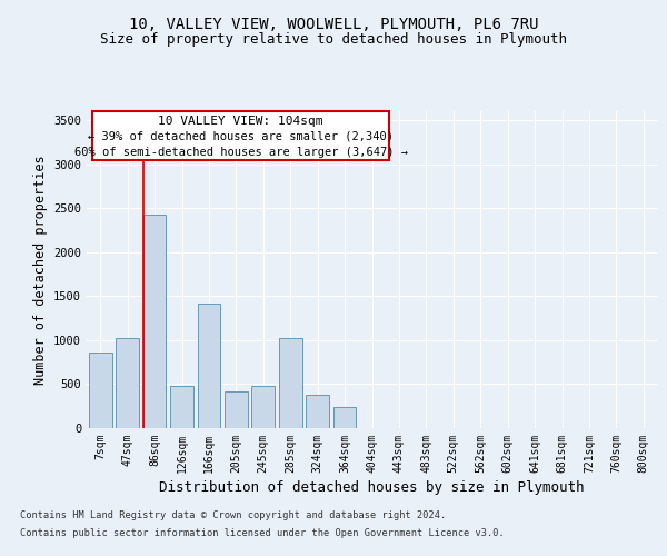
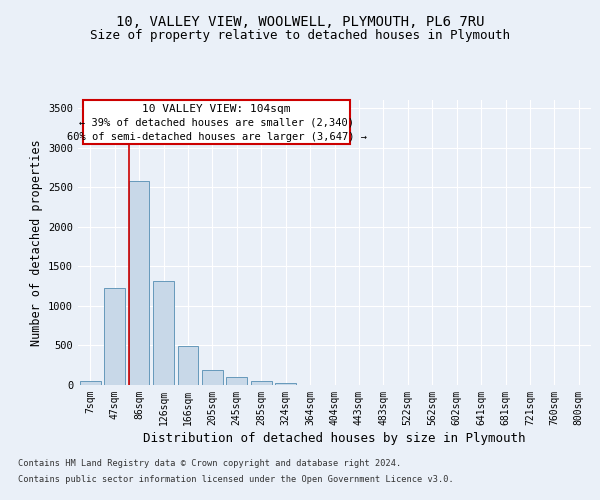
7sqm: 860 -> 50
47sqm: 1020 -> 1220
86sqm: 2420 -> 2580
126sqm: 480 -> 1320
166sqm: 1420 -> 490
205sqm: 420 -> 180
245sqm: 480 -> 100
285sqm: 1020 -> 60
324sqm: 380 -> 30
364sqm: 240 -> 0
